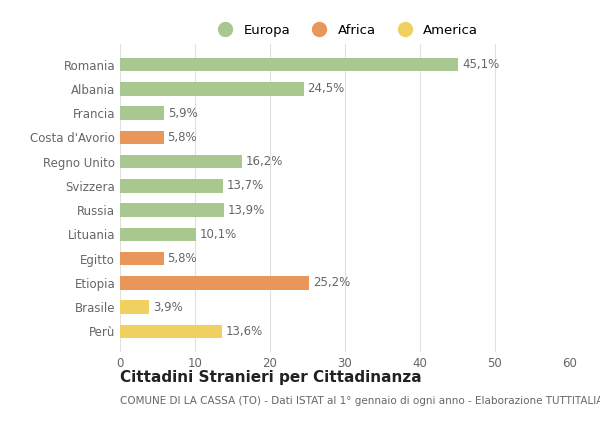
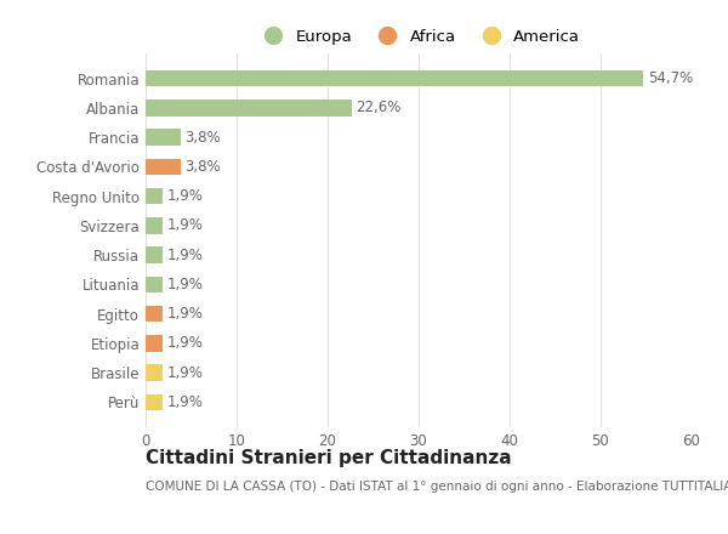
Romania: 45,1% -> 54,7%
Albania: 24,5% -> 22,6%
Francia: 5,9% -> 3,8%
Costa d'Avorio: 5,8% -> 3,8%
Regno Unito: 16,2% -> 1,9%
Svizzera: 13,7% -> 1,9%
Russia: 13,9% -> 1,9%
Lituania: 10,1% -> 1,9%
Egitto: 5,8% -> 1,9%
Etiopia: 25,2% -> 1,9%
Brasile: 3,9% -> 1,9%
Perù: 13,6% -> 1,9%
